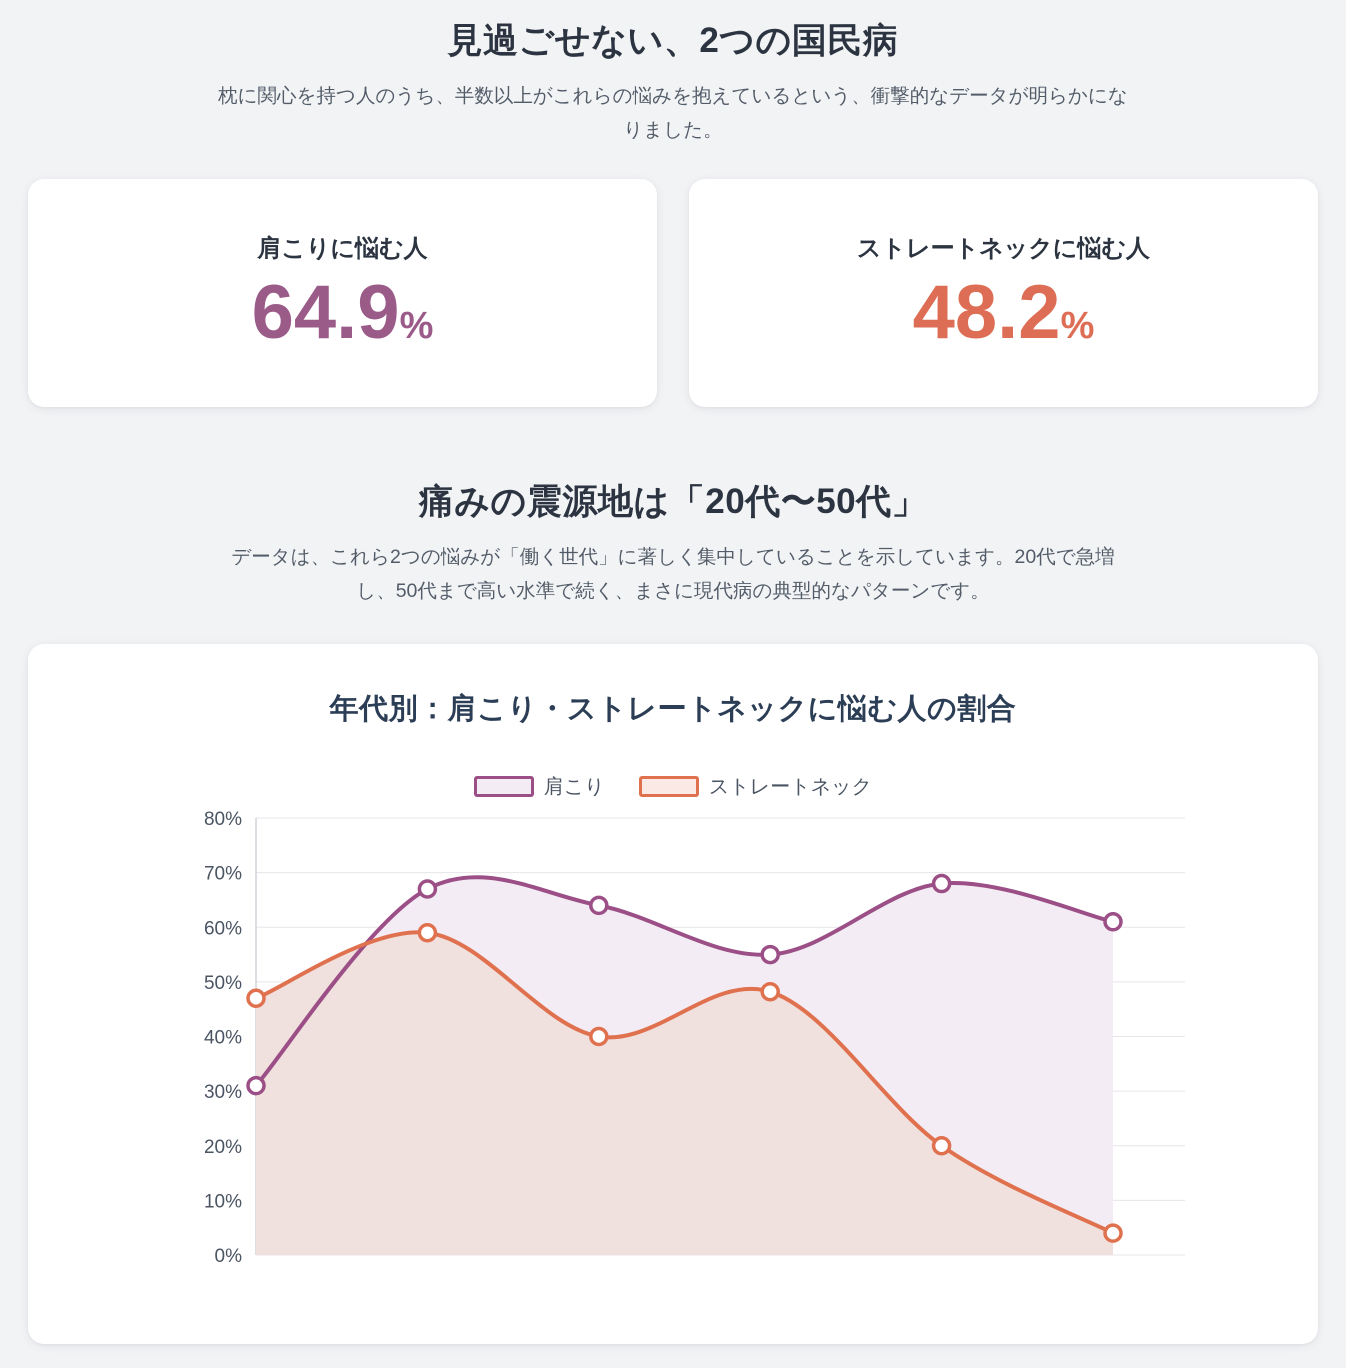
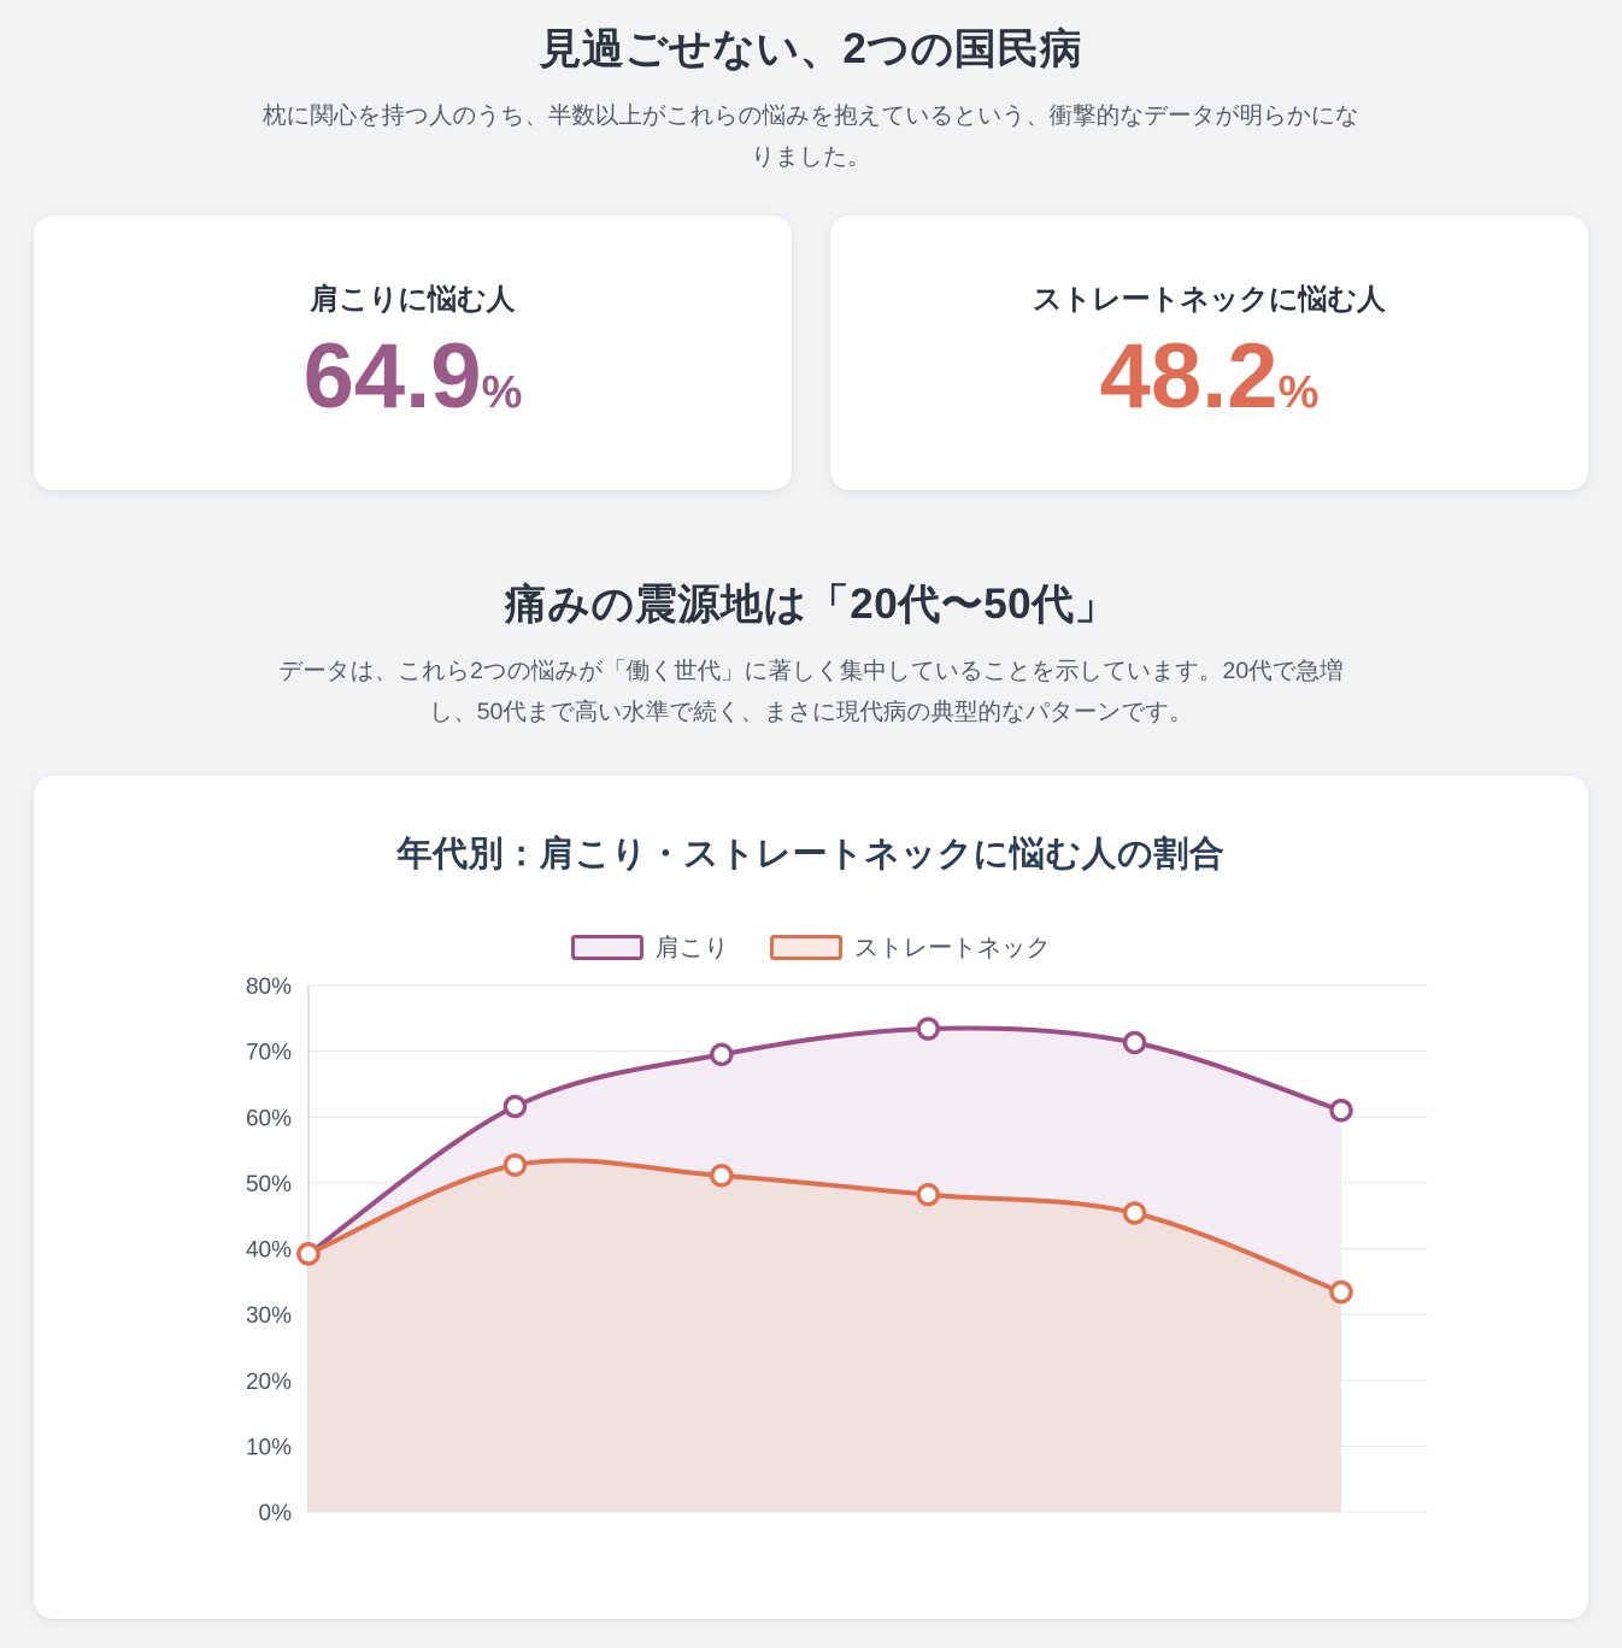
肩こり/10代: 31% -> 39%
ストレートネック/10代: 47% -> 39%
肩こり/20代: 67% -> 62%
ストレートネック/20代: 59% -> 53%
肩こり/30代: 64% -> 70%
ストレートネック/30代: 40% -> 51%
肩こり/40代: 55% -> 73%
肩こり/50代: 68% -> 71%
ストレートネック/50代: 20% -> 45%
ストレートネック/60代〜: 4% -> 33%
